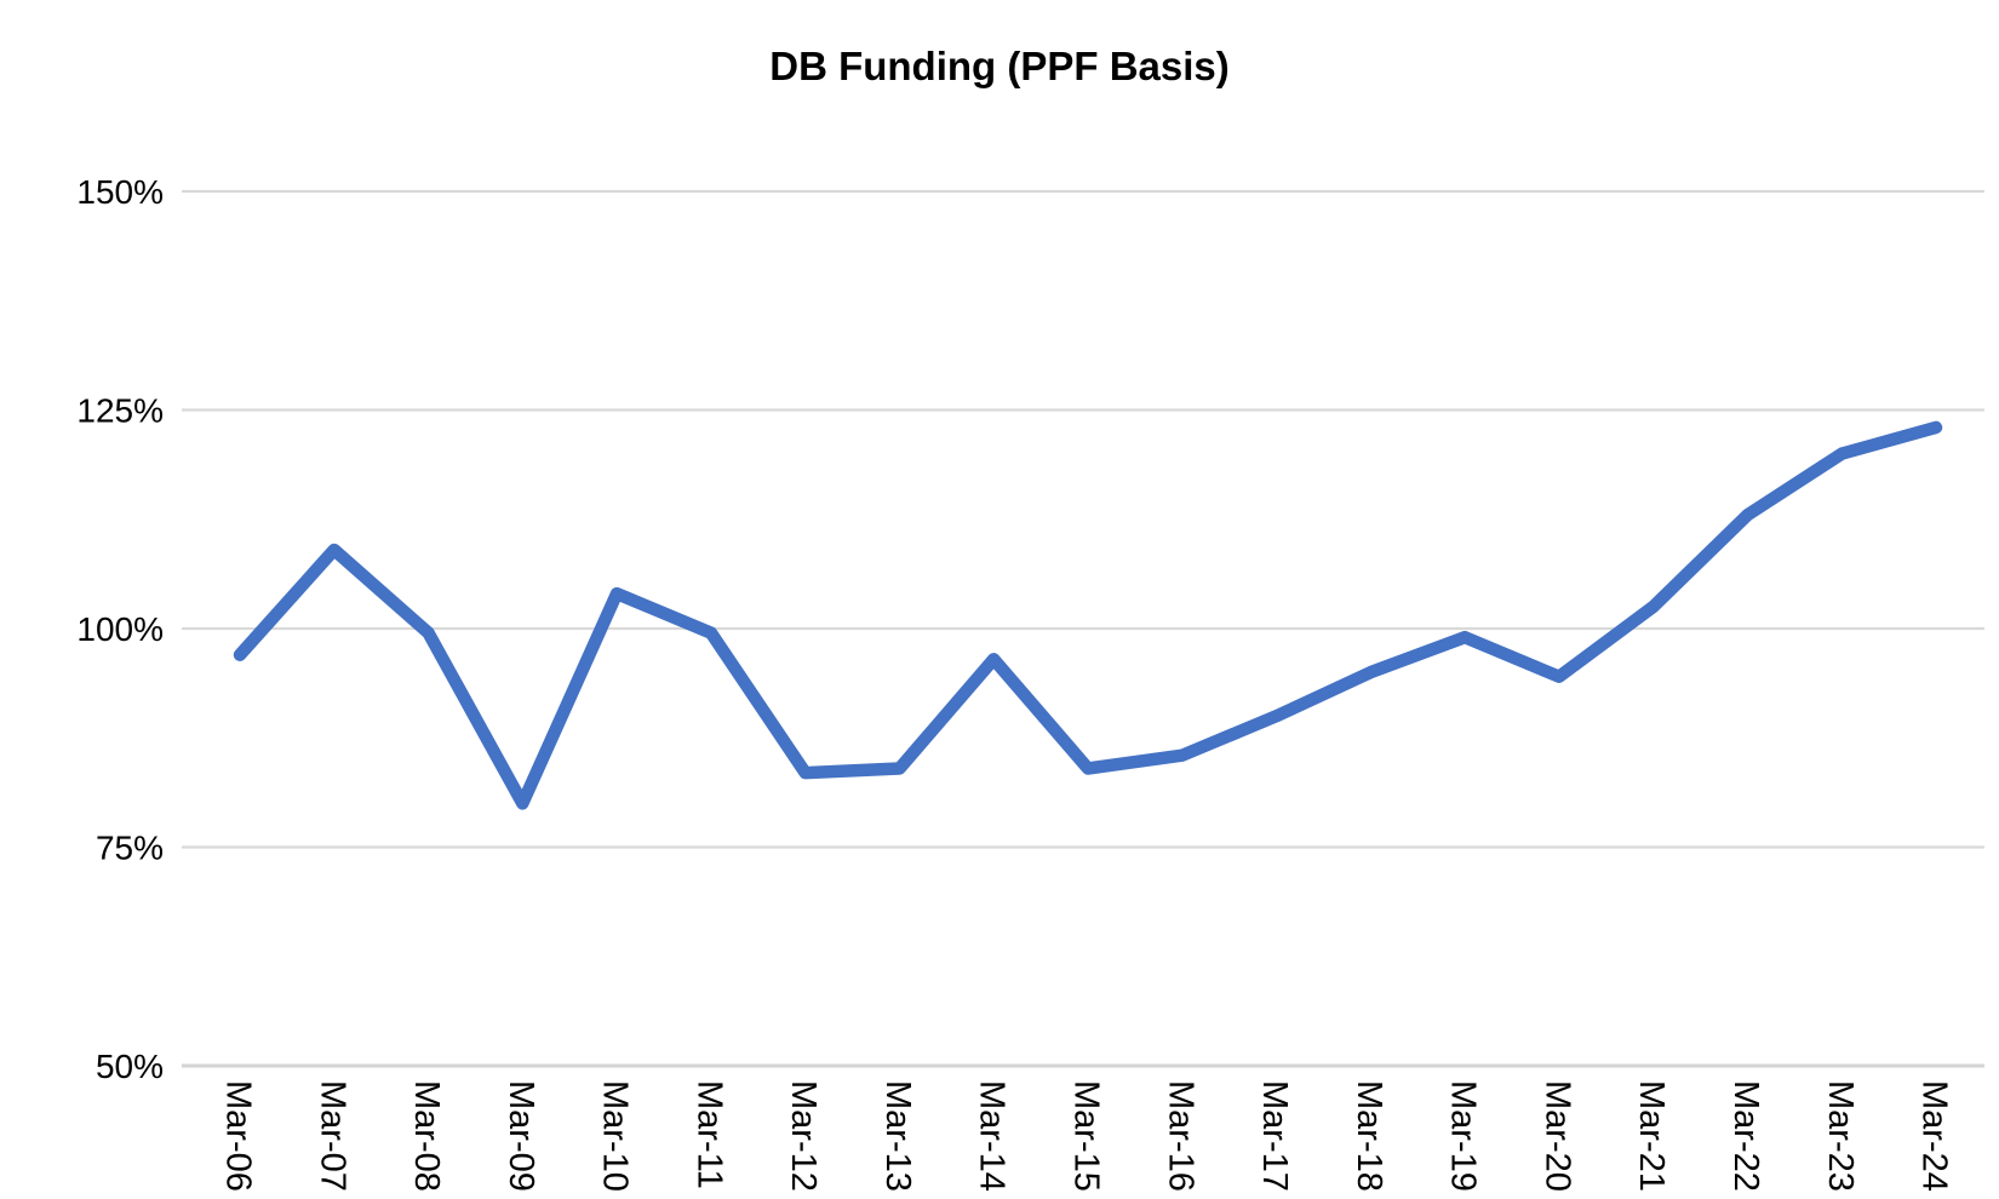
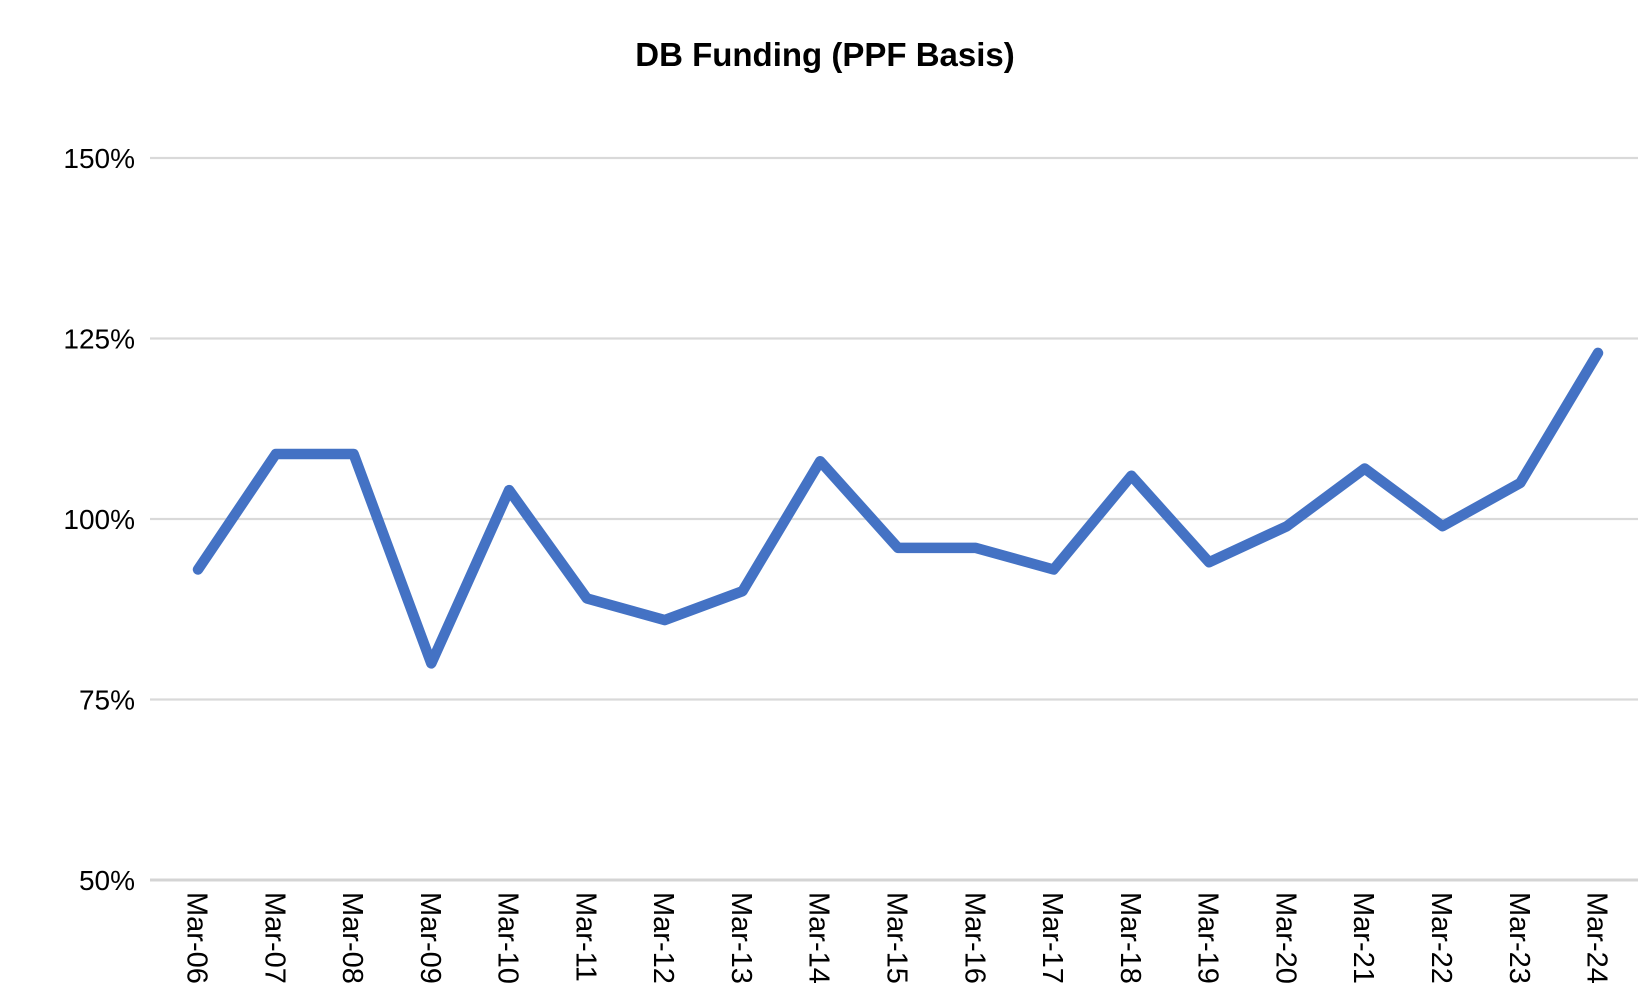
Mar-06: 97% -> 93%
Mar-08: 100% -> 109%
Mar-11: 100% -> 89%
Mar-12: 84% -> 86%
Mar-13: 84% -> 90%
Mar-14: 96% -> 108%
Mar-15: 84% -> 96%
Mar-16: 86% -> 96%
Mar-17: 90% -> 93%
Mar-18: 95% -> 106%
Mar-19: 99% -> 94%
Mar-20: 94% -> 99%
Mar-21: 102% -> 107%
Mar-22: 113% -> 99%
Mar-23: 120% -> 105%
